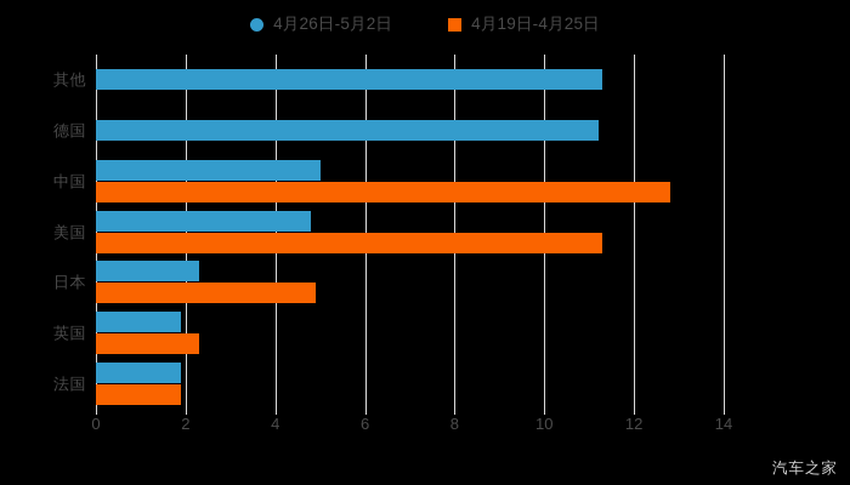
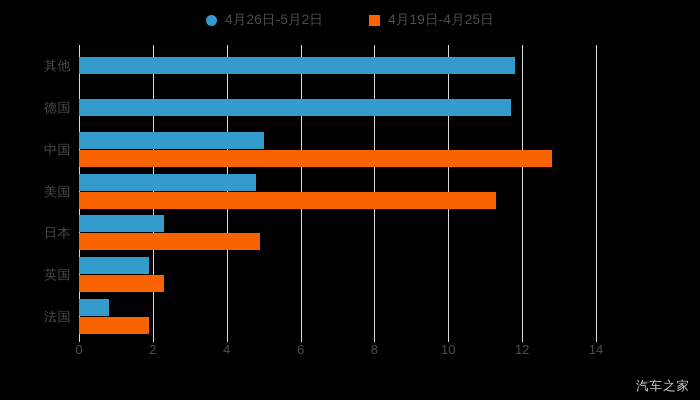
4月26日-5月2日/其他: 11.3 -> 11.8
4月26日-5月2日/德国: 11.2 -> 11.7
4月26日-5月2日/法国: 1.9 -> 0.8
